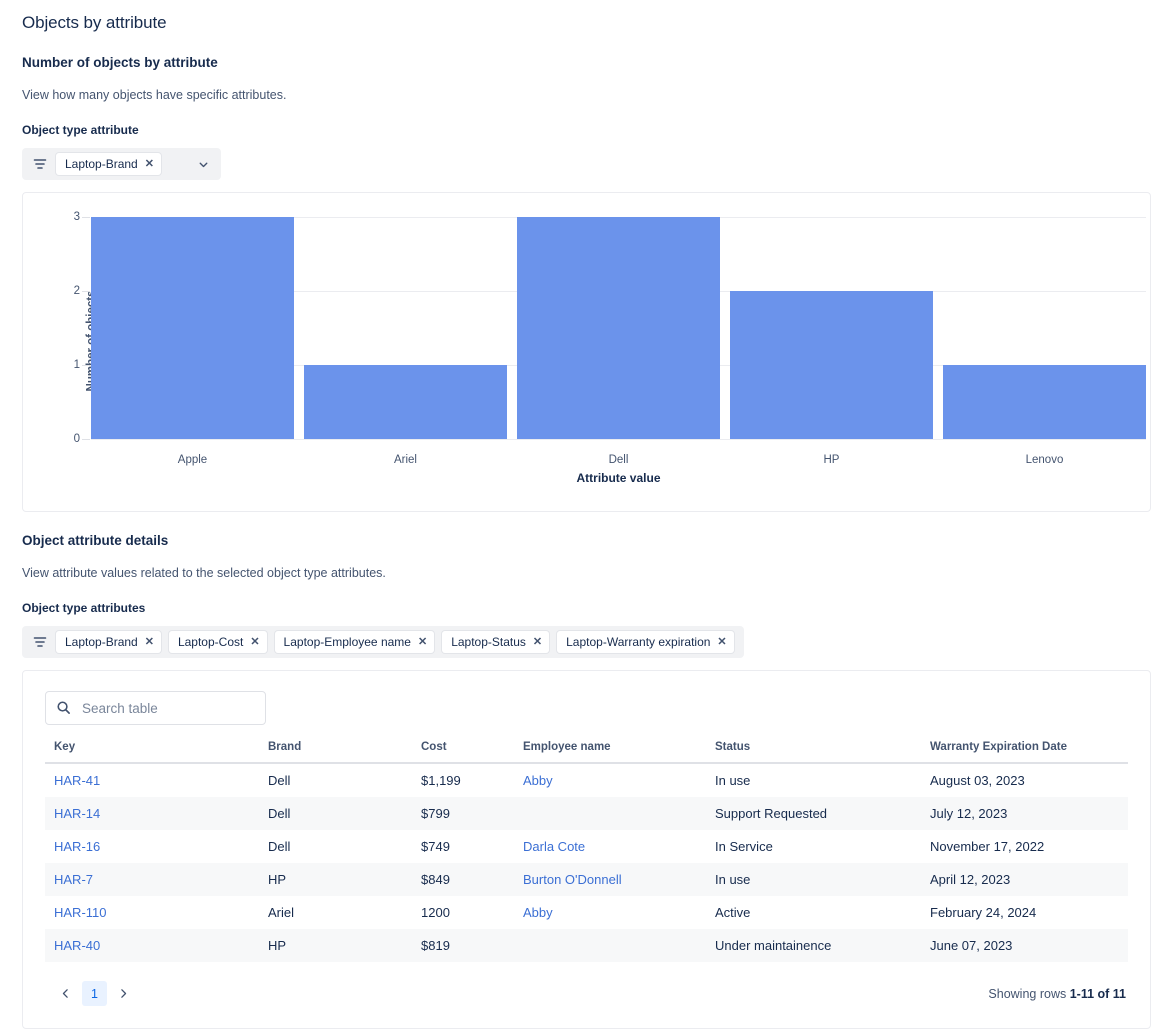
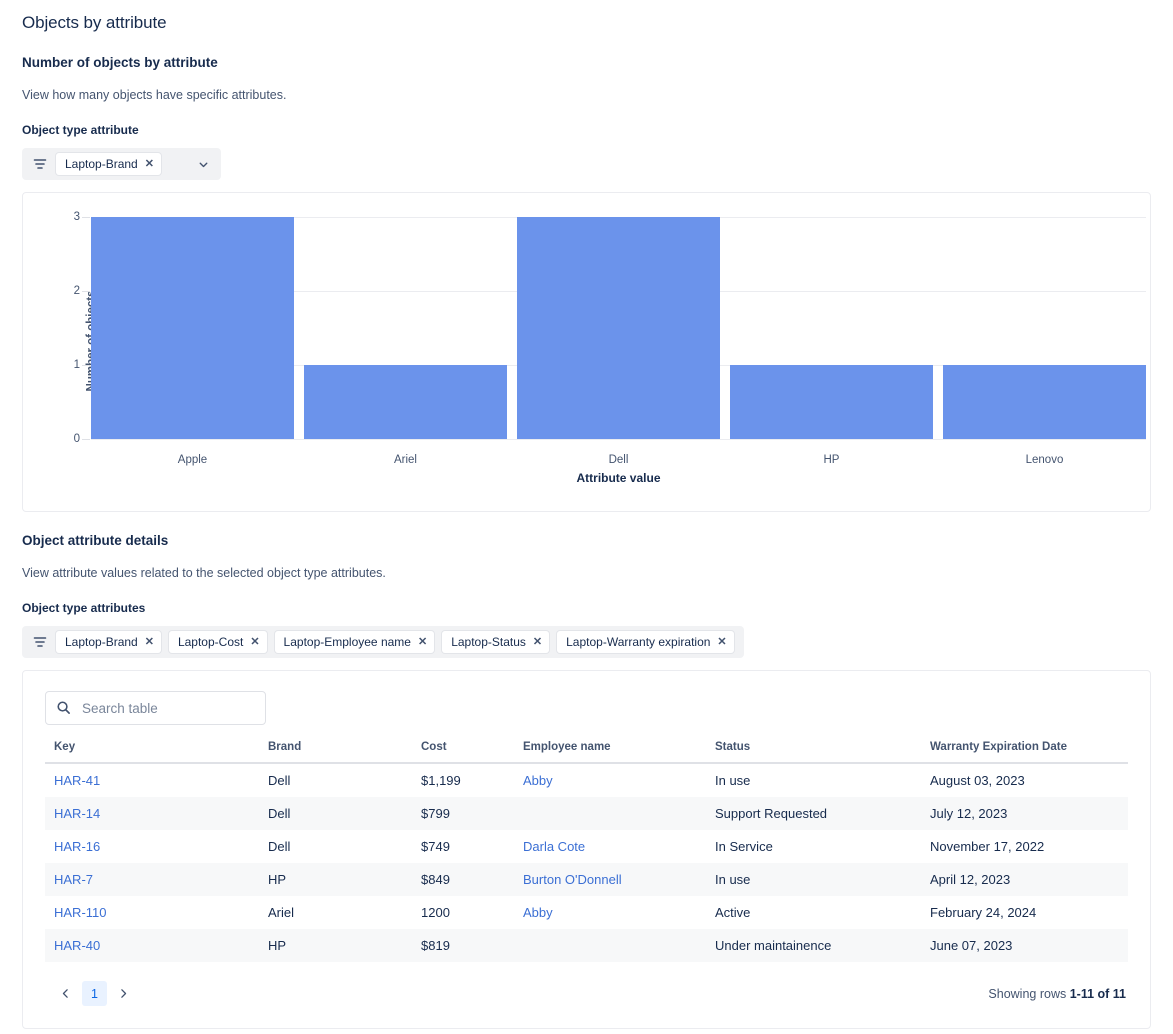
HP: 2 -> 1
